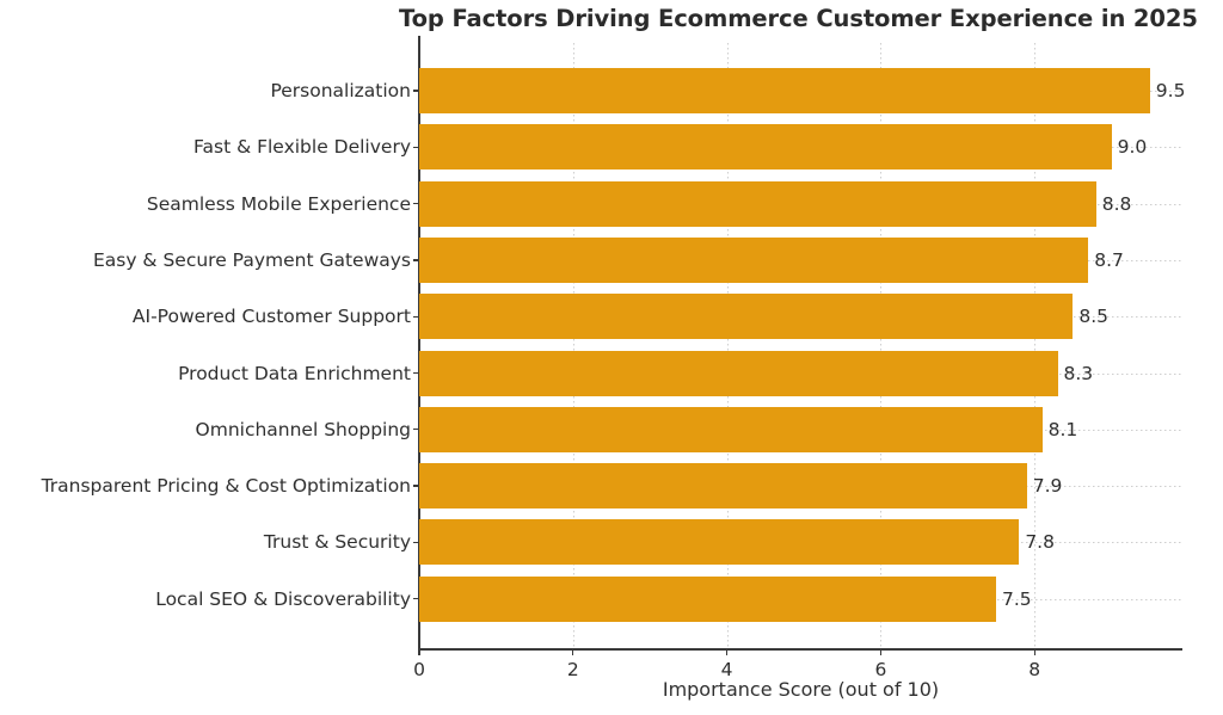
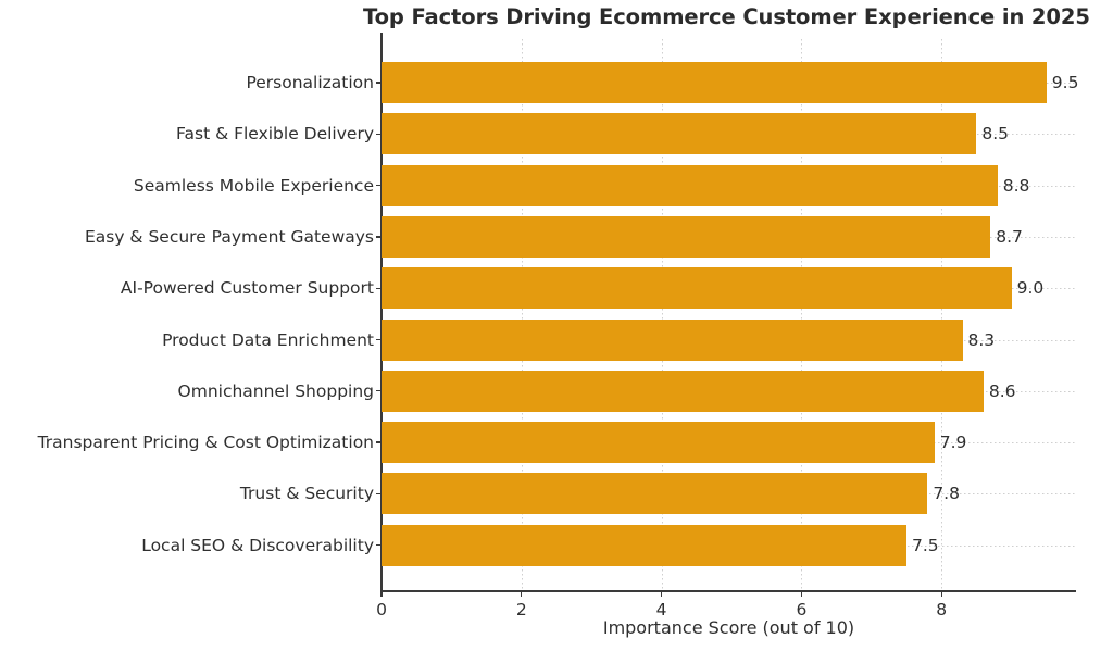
Fast & Flexible Delivery: 9.0 -> 8.5
AI-Powered Customer Support: 8.5 -> 9.0
Omnichannel Shopping: 8.1 -> 8.6
